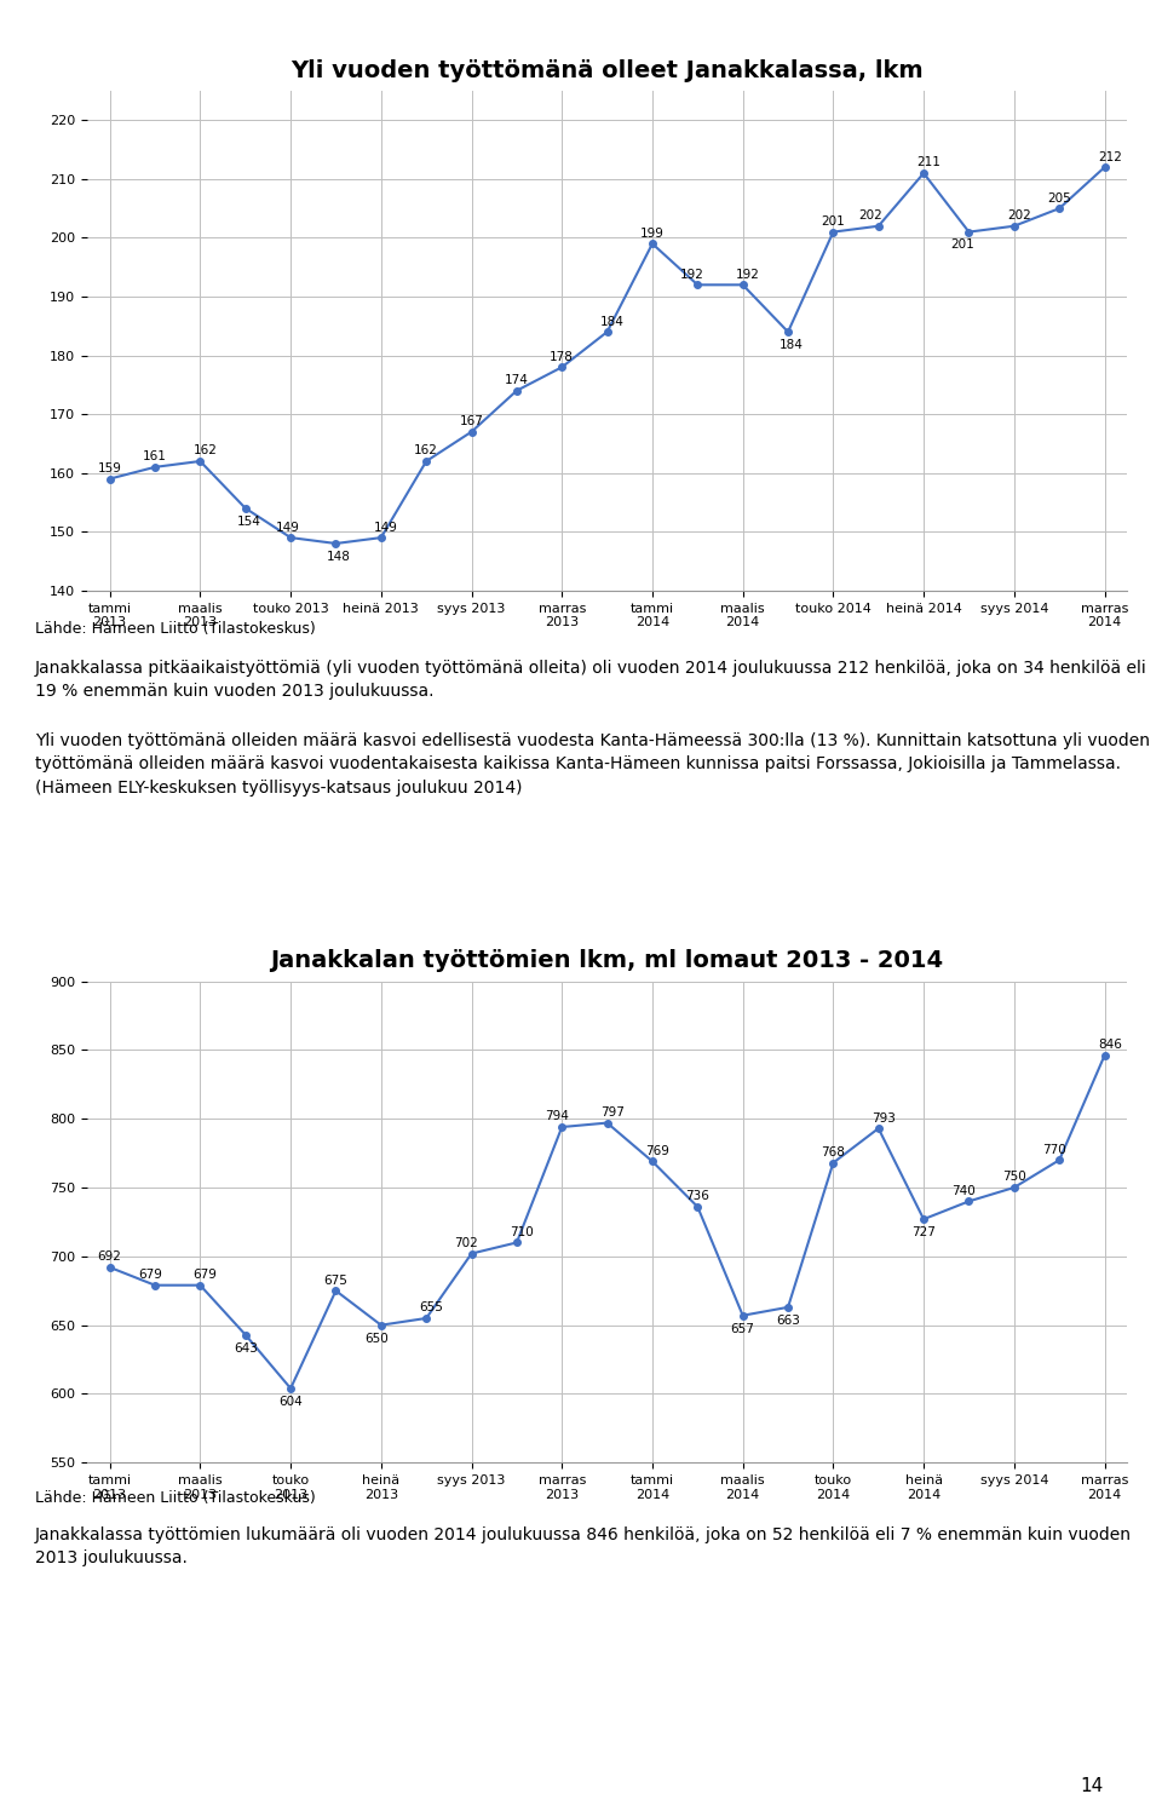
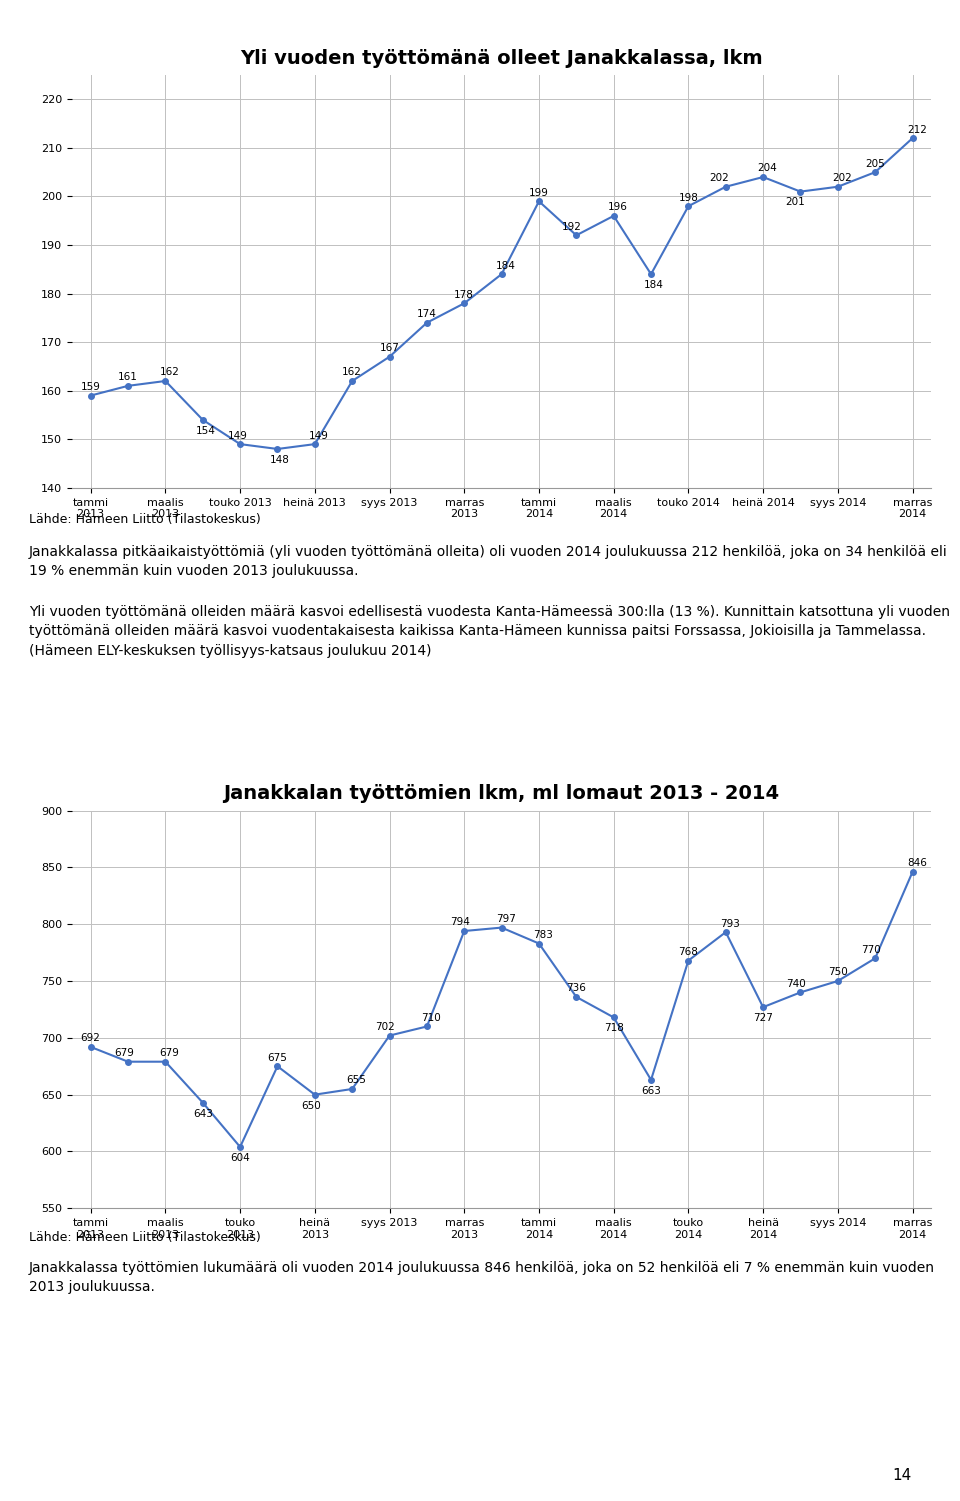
Yli vuoden työttömänä olleet Janakkalassa, lkm/maalis 2014: 192 -> 196
Yli vuoden työttömänä olleet Janakkalassa, lkm/touko 2014: 201 -> 198
Yli vuoden työttömänä olleet Janakkalassa, lkm/heinä 2014: 211 -> 204
Janakkalan työttömien lkm, ml lomaut 2013 - 2014/tammi 2014: 769 -> 783
Janakkalan työttömien lkm, ml lomaut 2013 - 2014/maalis 2014: 657 -> 718
